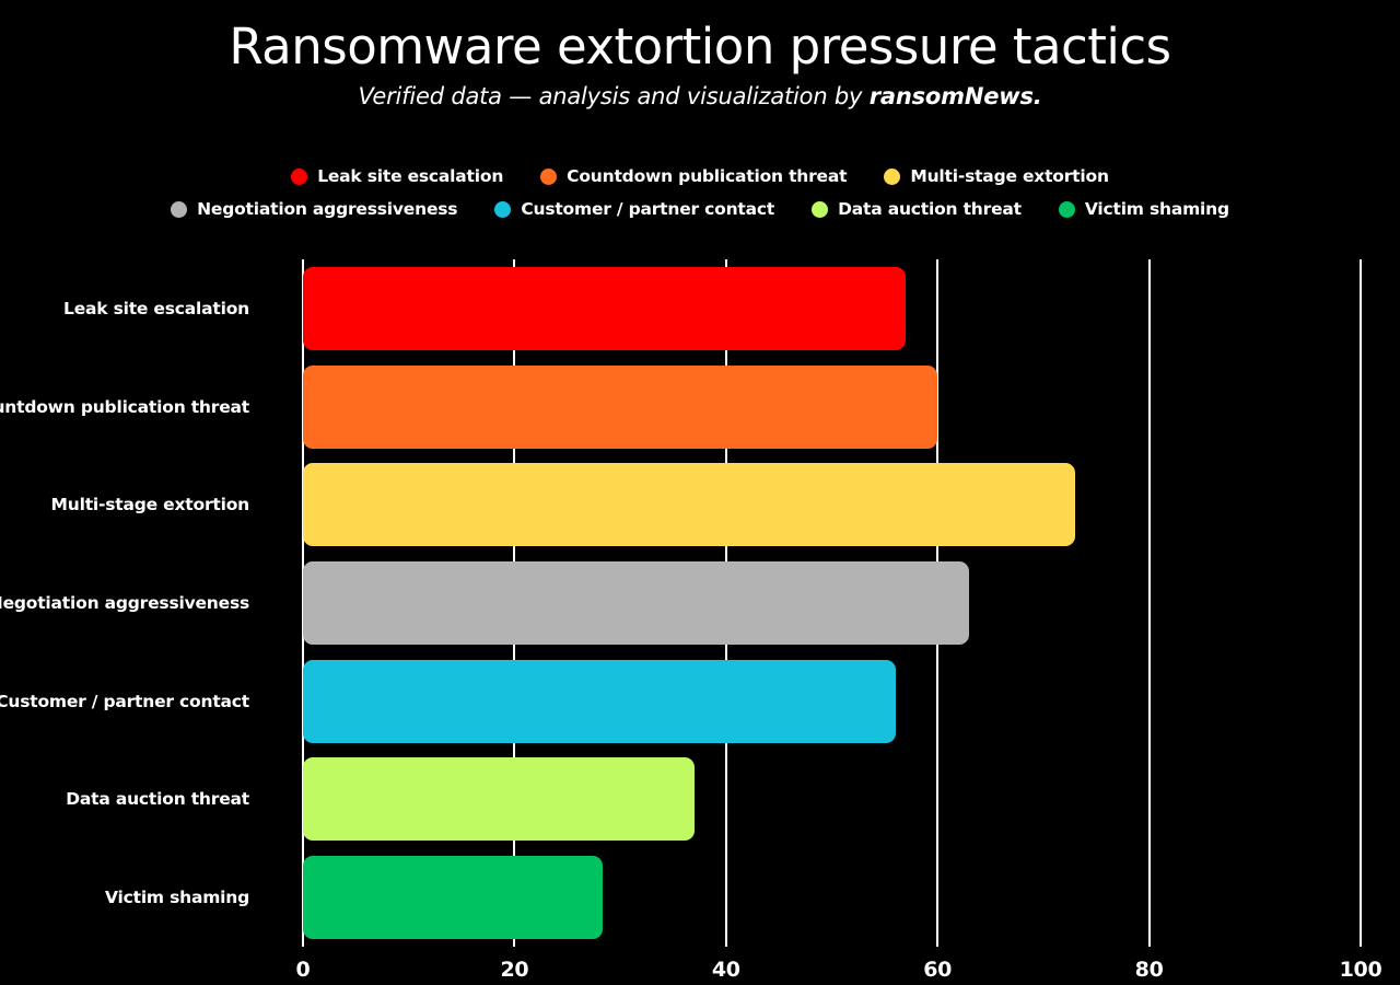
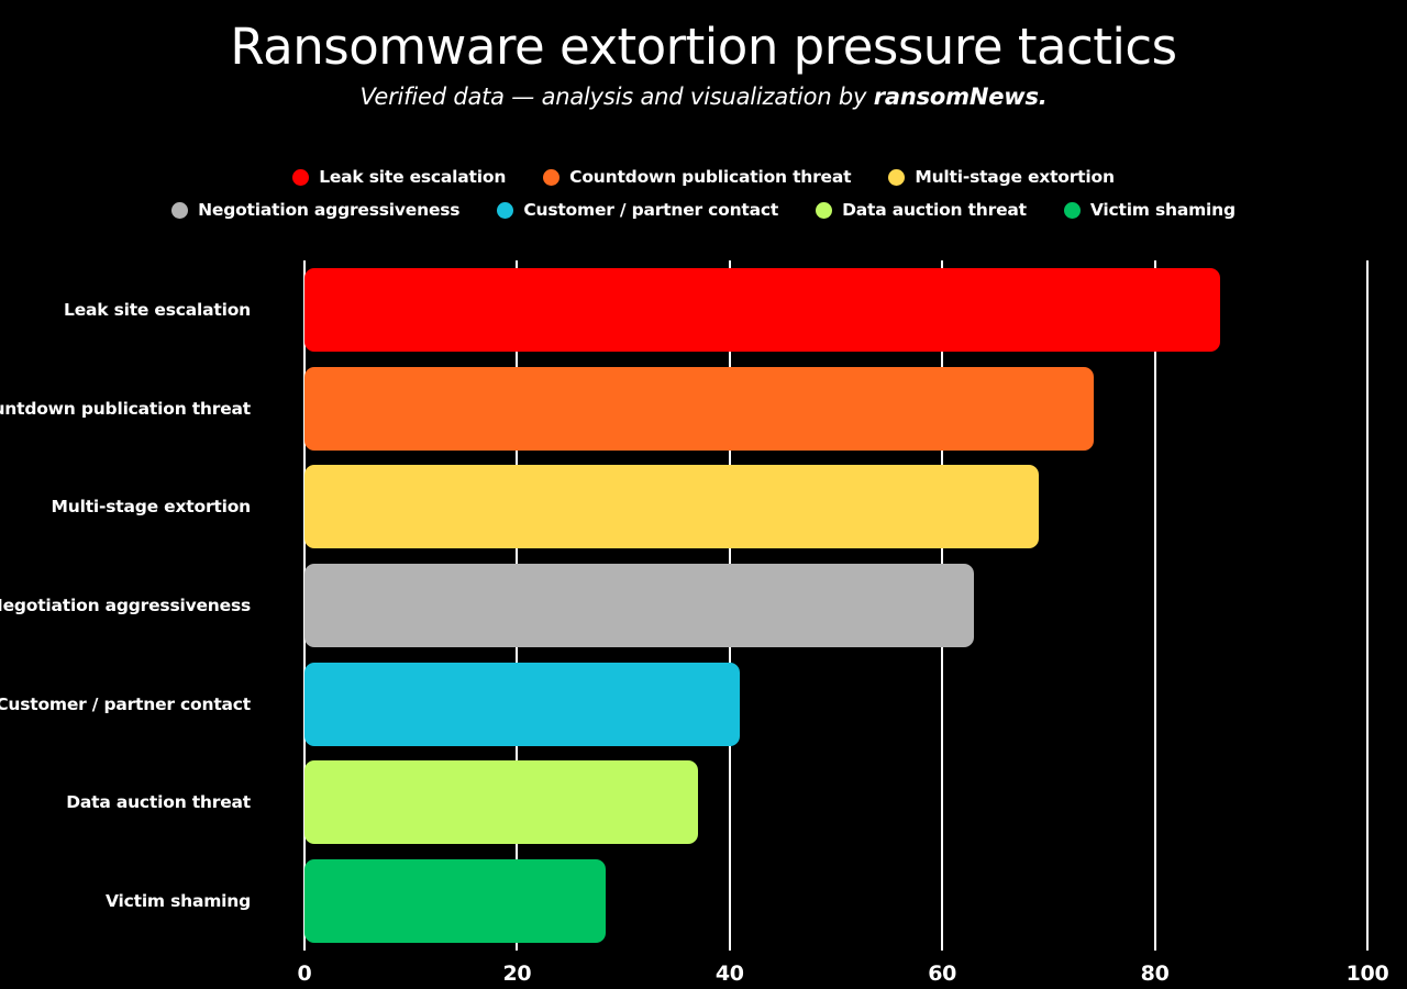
Leak site escalation: 57 -> 86
Countdown publication threat: 60 -> 74
Multi-stage extortion: 73 -> 69
Customer / partner contact: 56 -> 41
